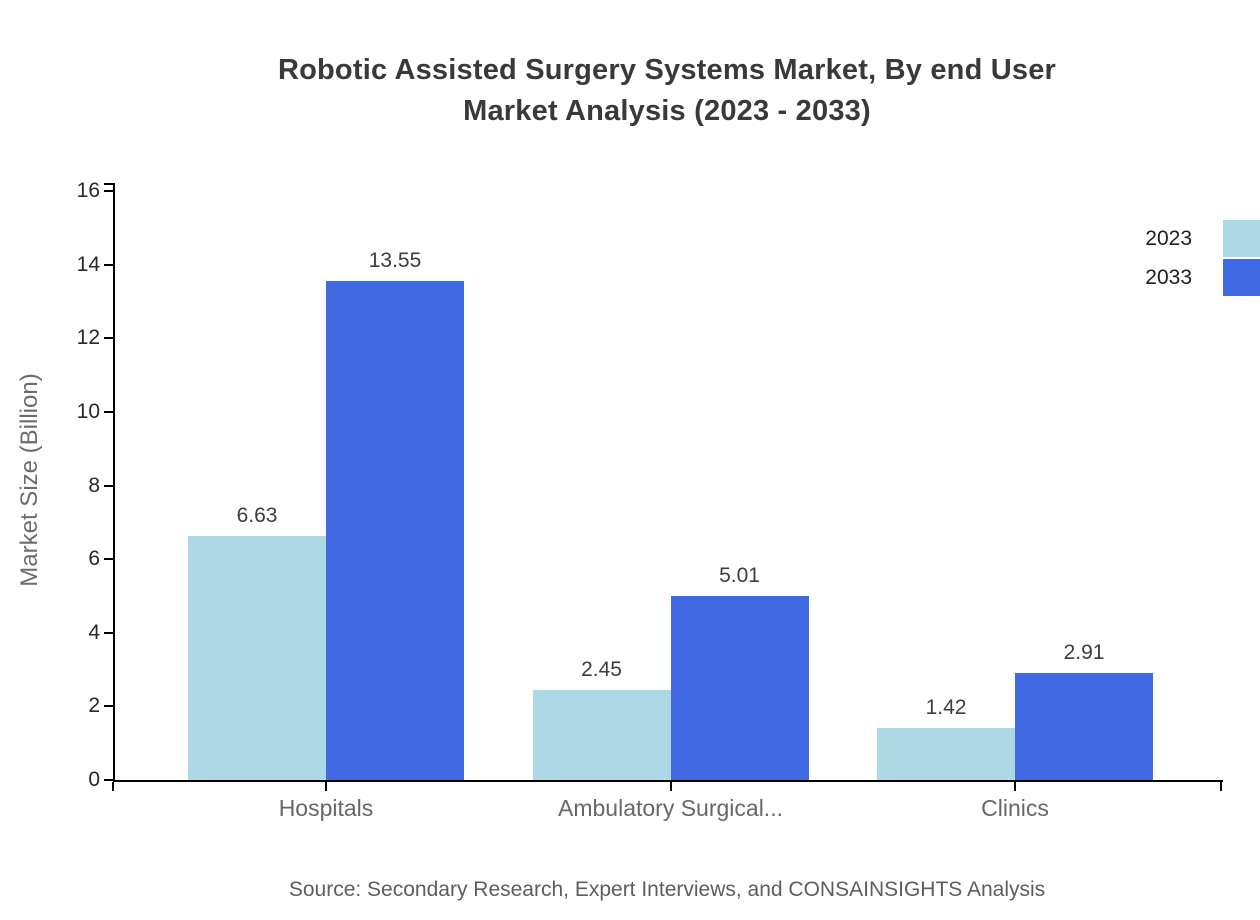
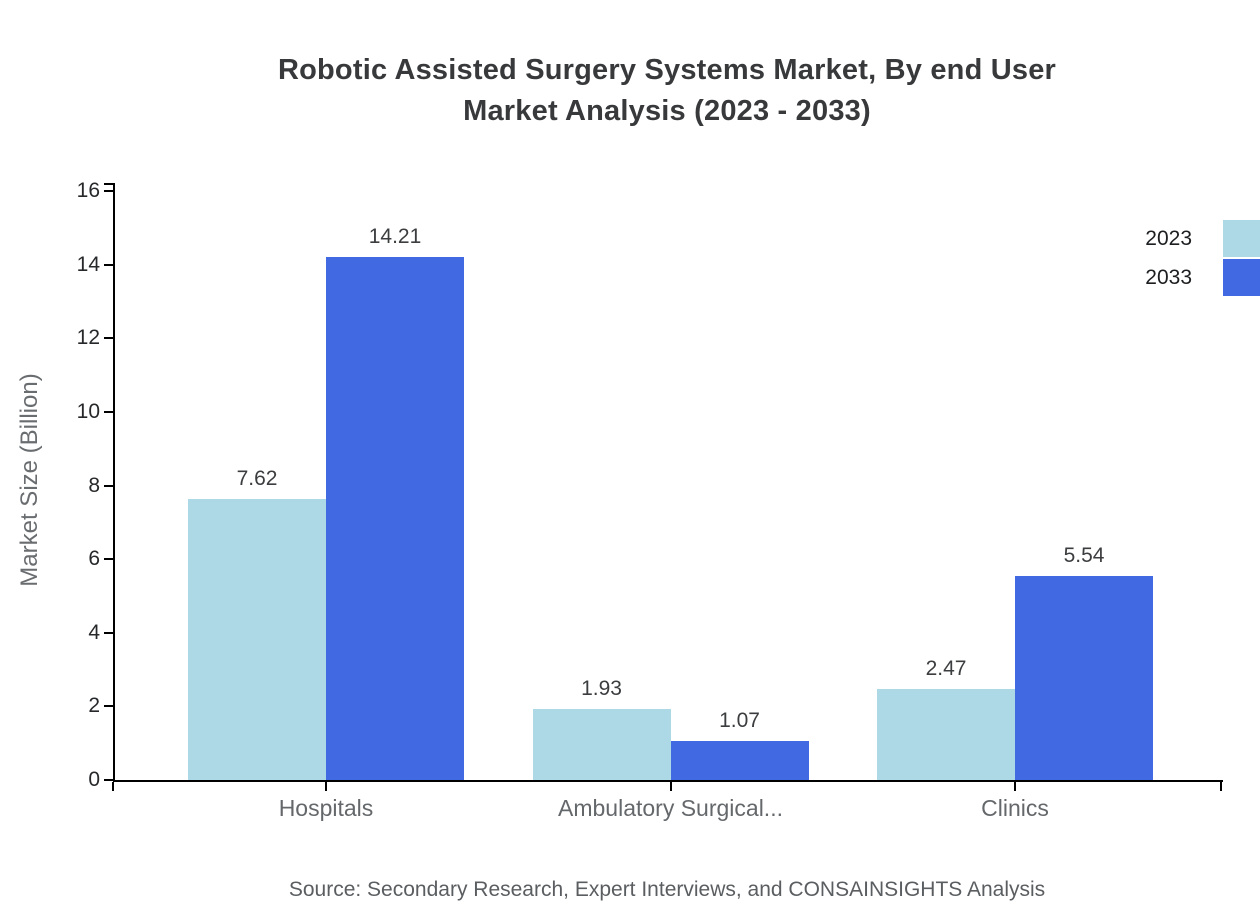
2023/Hospitals: 6.63 -> 7.62
2033/Hospitals: 13.55 -> 14.21
2023/Ambulatory Surgical...: 2.45 -> 1.93
2033/Ambulatory Surgical...: 5.01 -> 1.07
2023/Clinics: 1.42 -> 2.47
2033/Clinics: 2.91 -> 5.54
